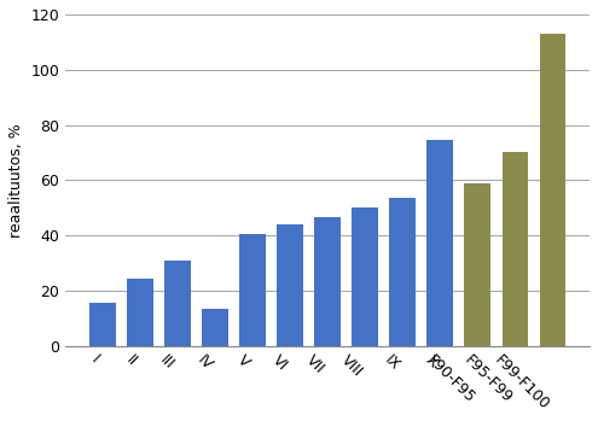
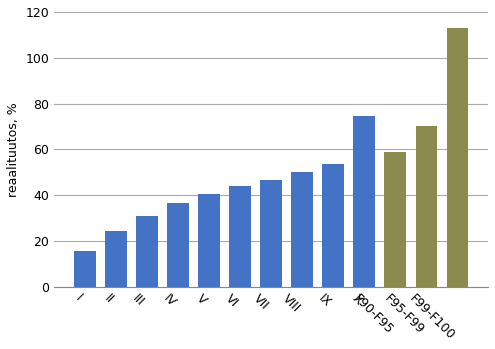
IV: 13.5 -> 36.5
